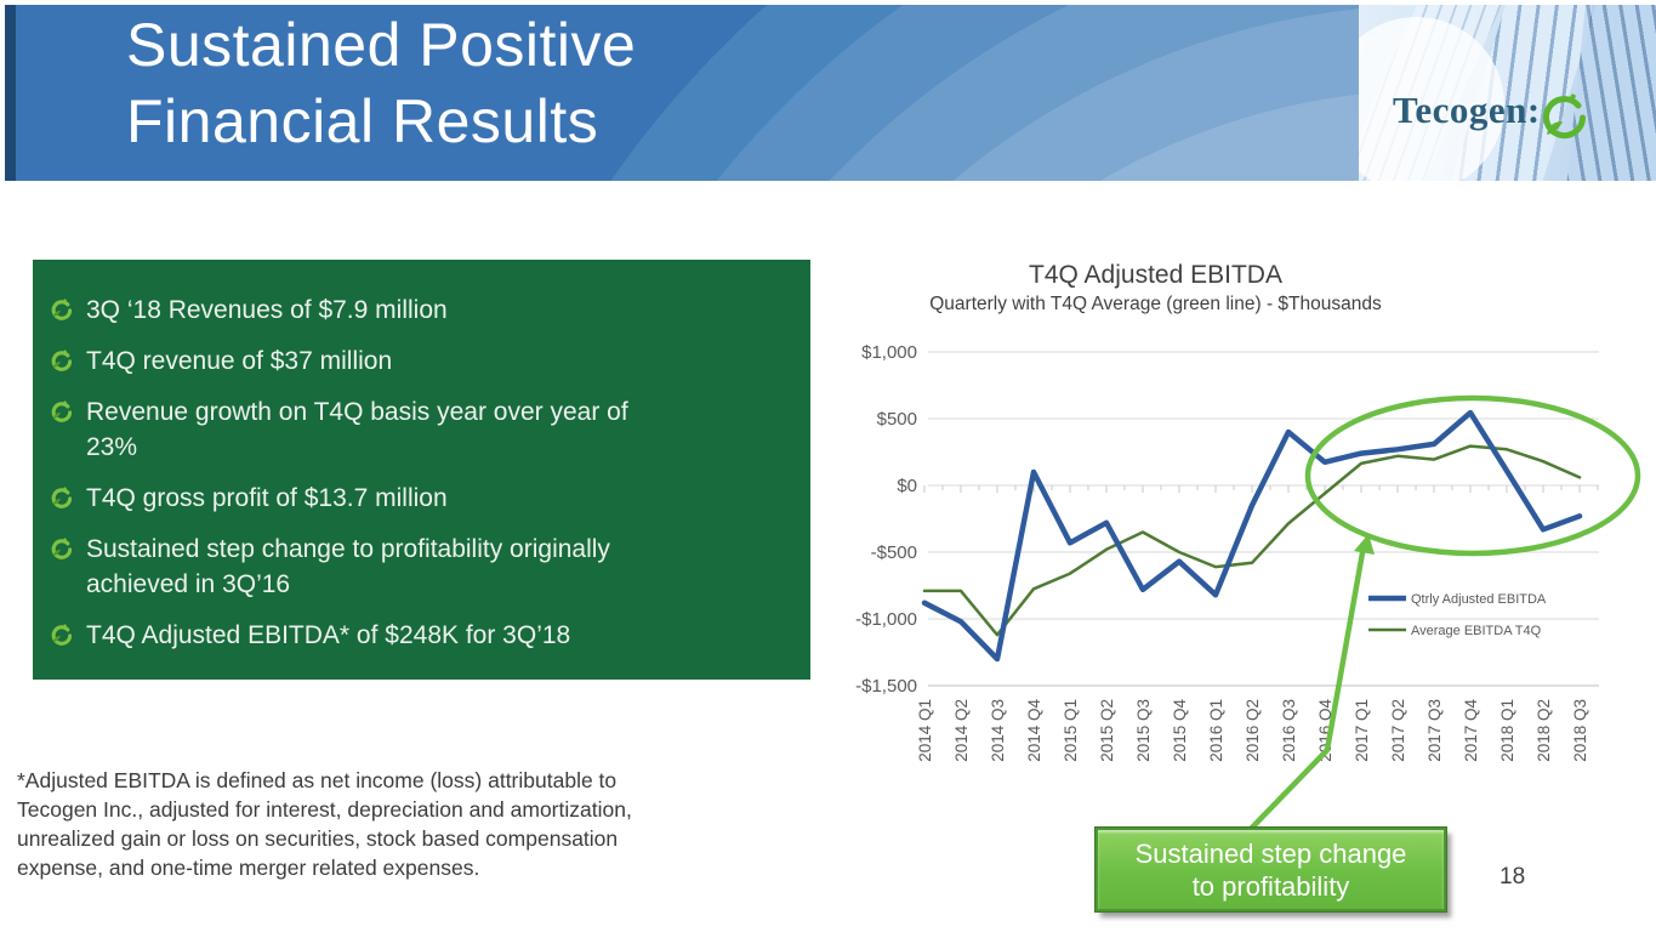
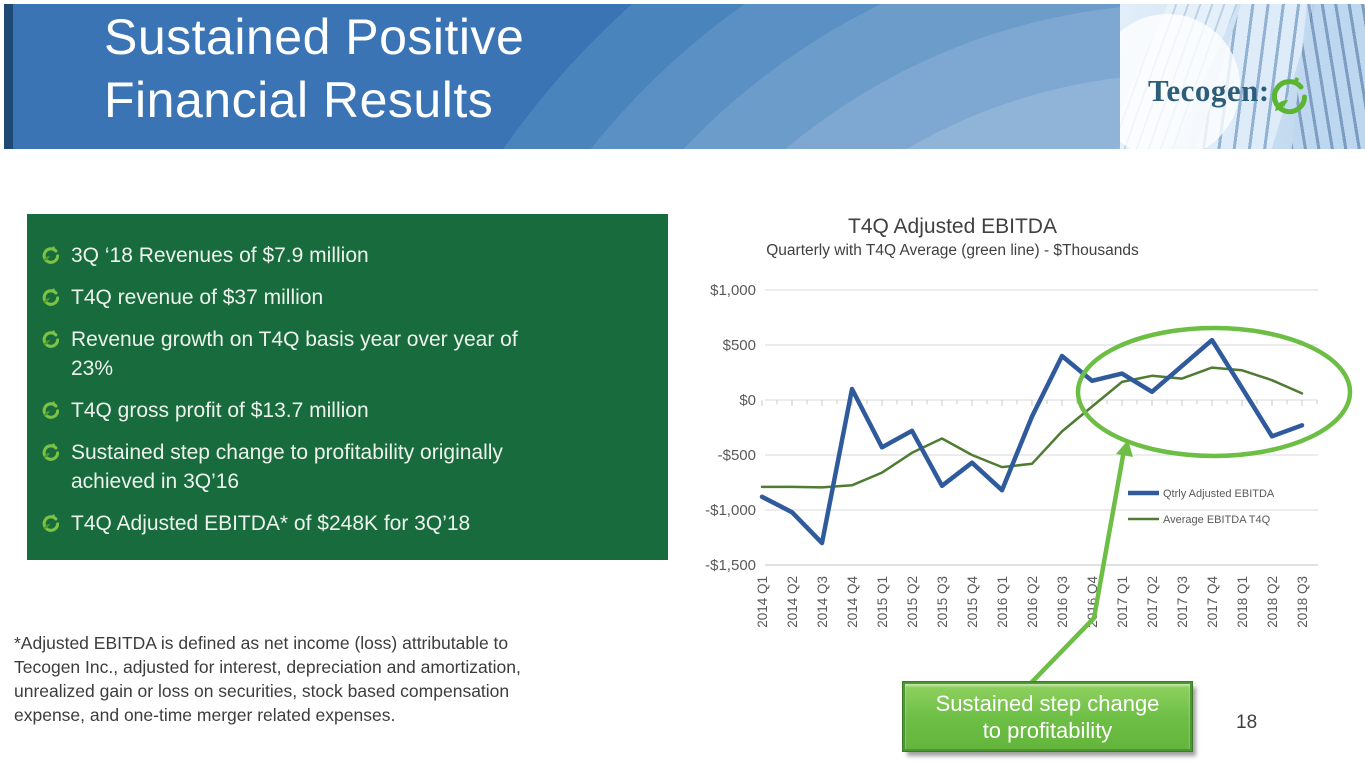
Average EBITDA T4Q/2014 Q3: -$1120 -> -$800
Qtrly Adjusted EBITDA/2017 Q2: $270 -> $80
